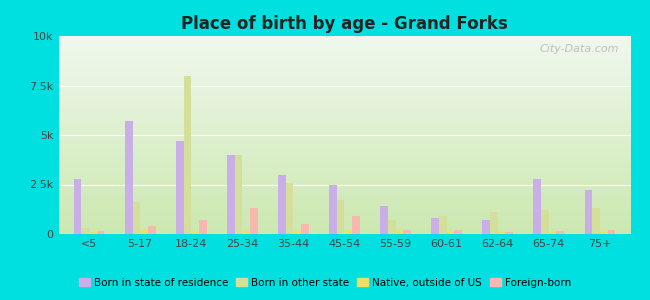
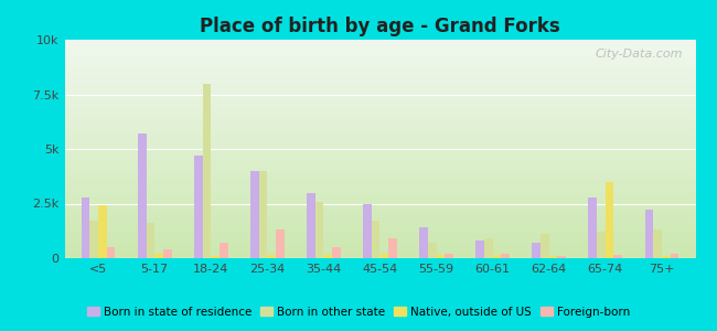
Born in other state/<5: 0.3k -> 1.7k
Native, outside of US/<5: 0.1k -> 2.4k
Foreign-born/<5: 0.2k -> 0.5k
Native, outside of US/65-74: 0.1k -> 3.5k
